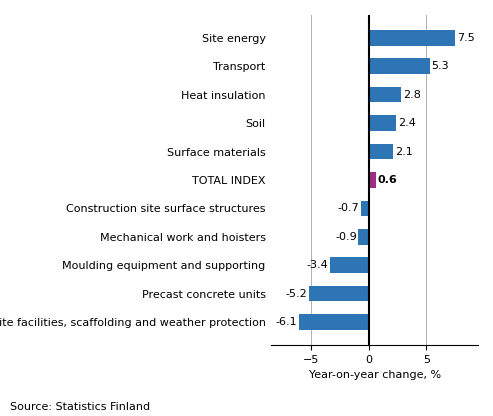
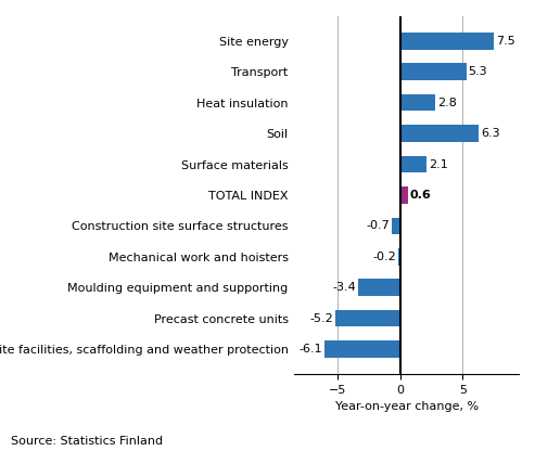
Soil: 2.4 -> 6.3
Mechanical work and hoisters: -0.9 -> -0.2
